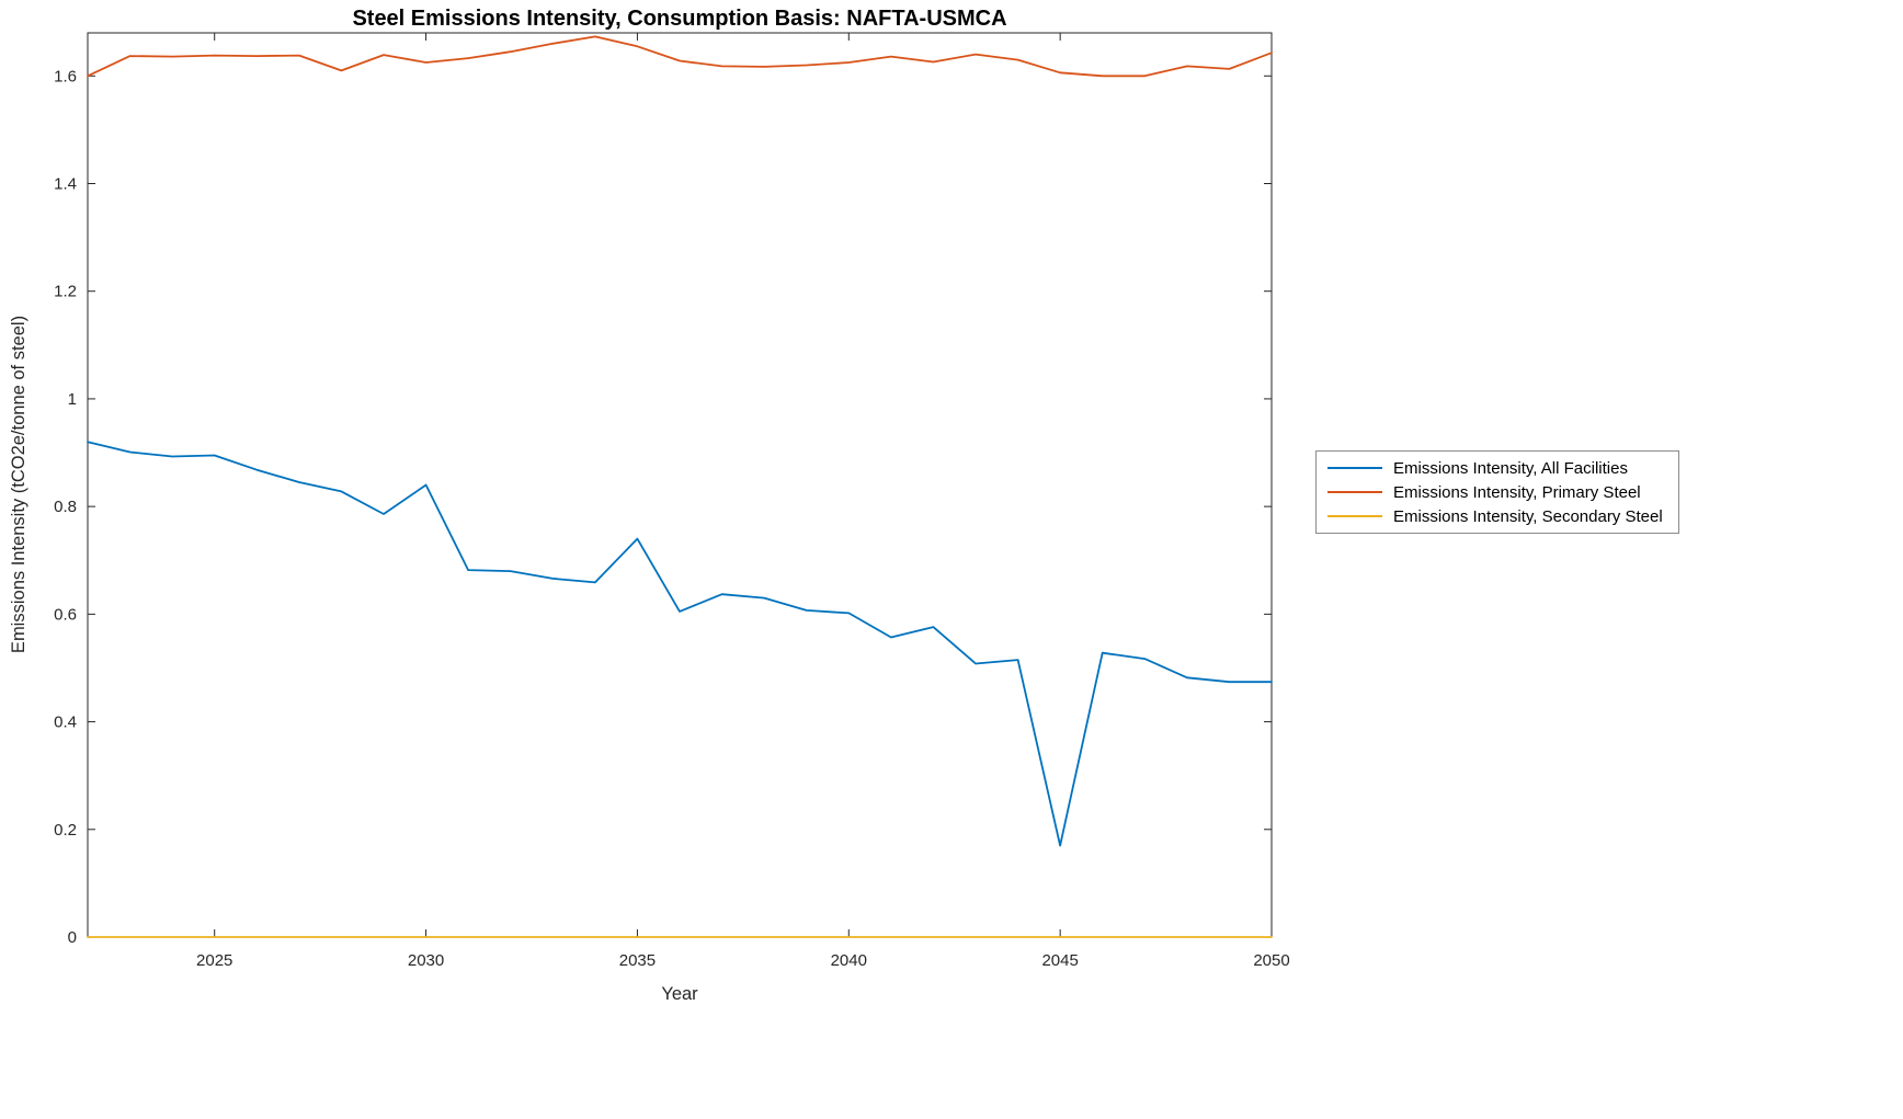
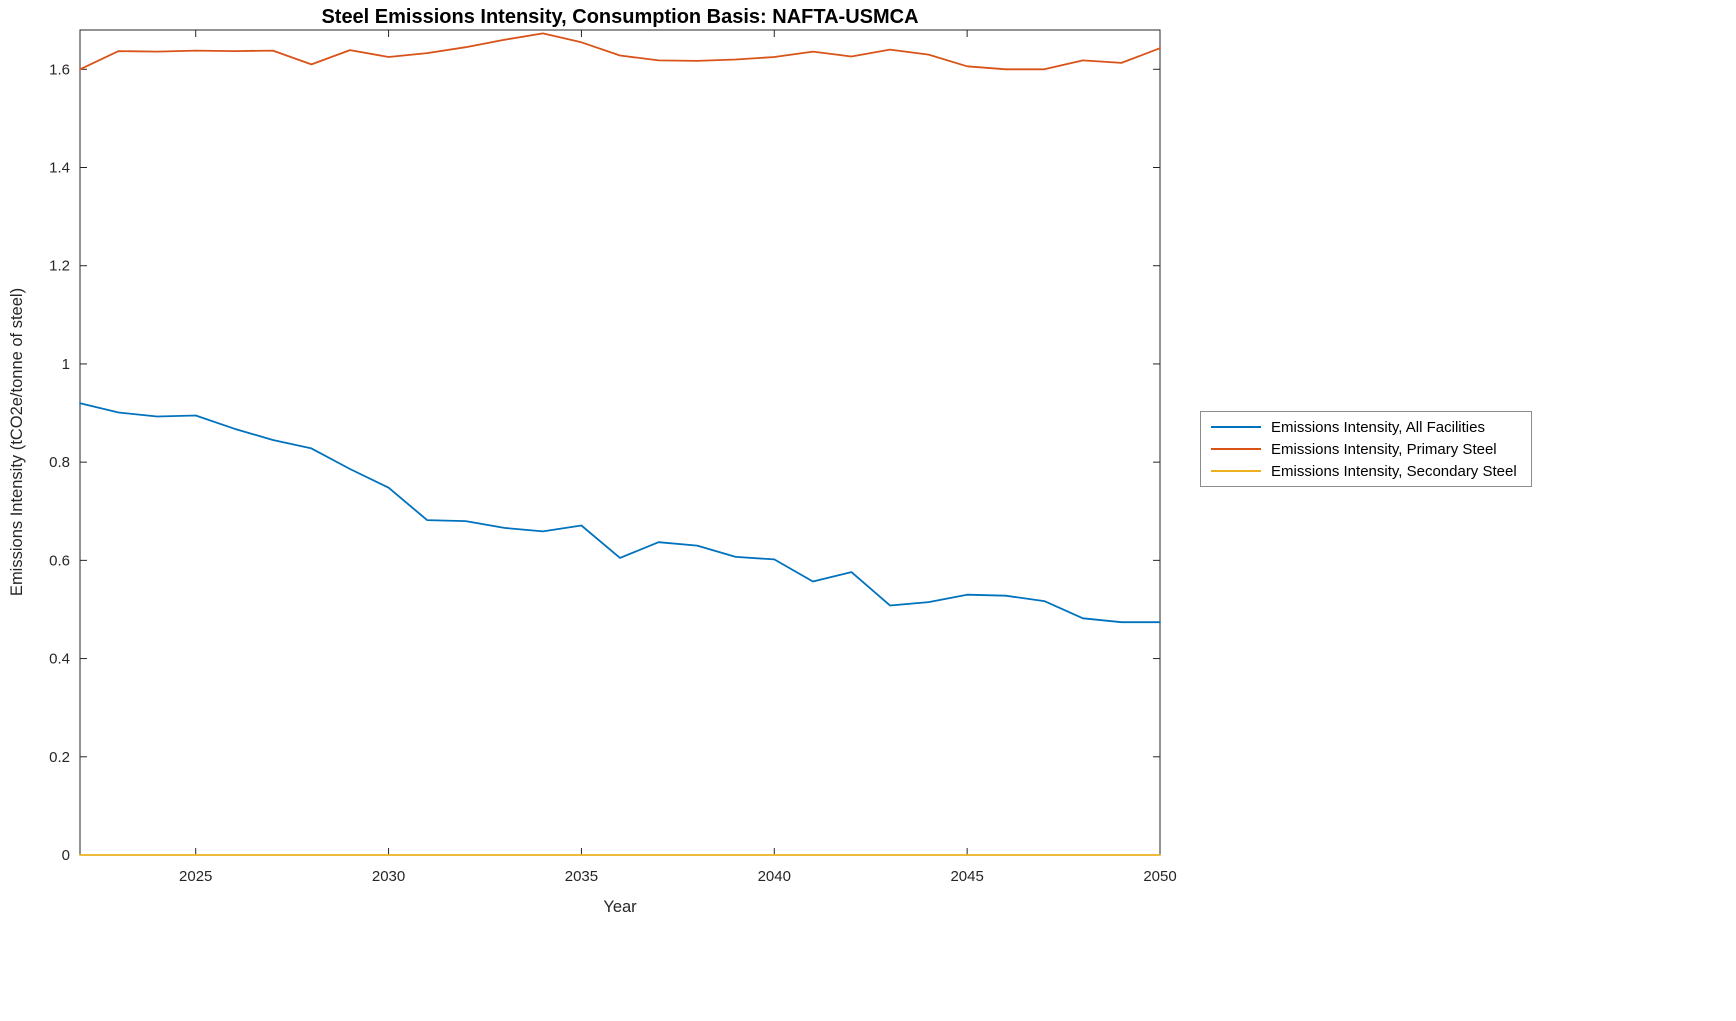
Emissions Intensity, All Facilities/2030: 0.84 -> 0.75
Emissions Intensity, All Facilities/2035: 0.74 -> 0.67
Emissions Intensity, All Facilities/2045: 0.17 -> 0.53
